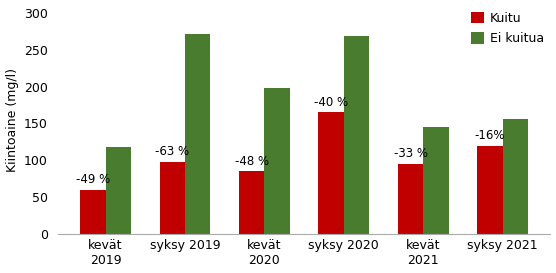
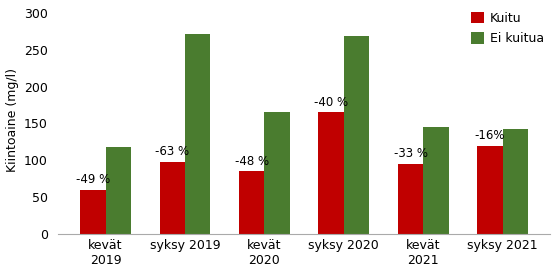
Ei kuitua/kevät 2020: 198 -> 165
Ei kuitua/syksy 2021: 156 -> 143
